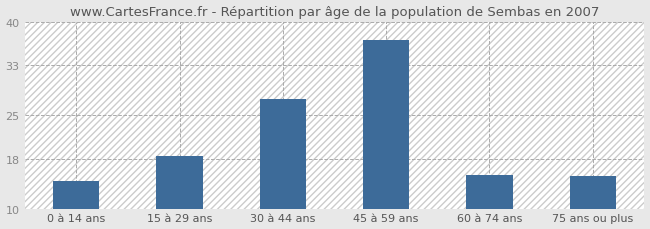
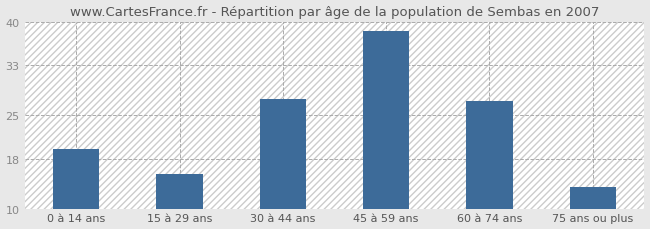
0 à 14 ans: 14.4 -> 19.5
15 à 29 ans: 18.4 -> 15.5
45 à 59 ans: 37.0 -> 38.5
60 à 74 ans: 15.4 -> 27.2
75 ans ou plus: 15.2 -> 13.5
